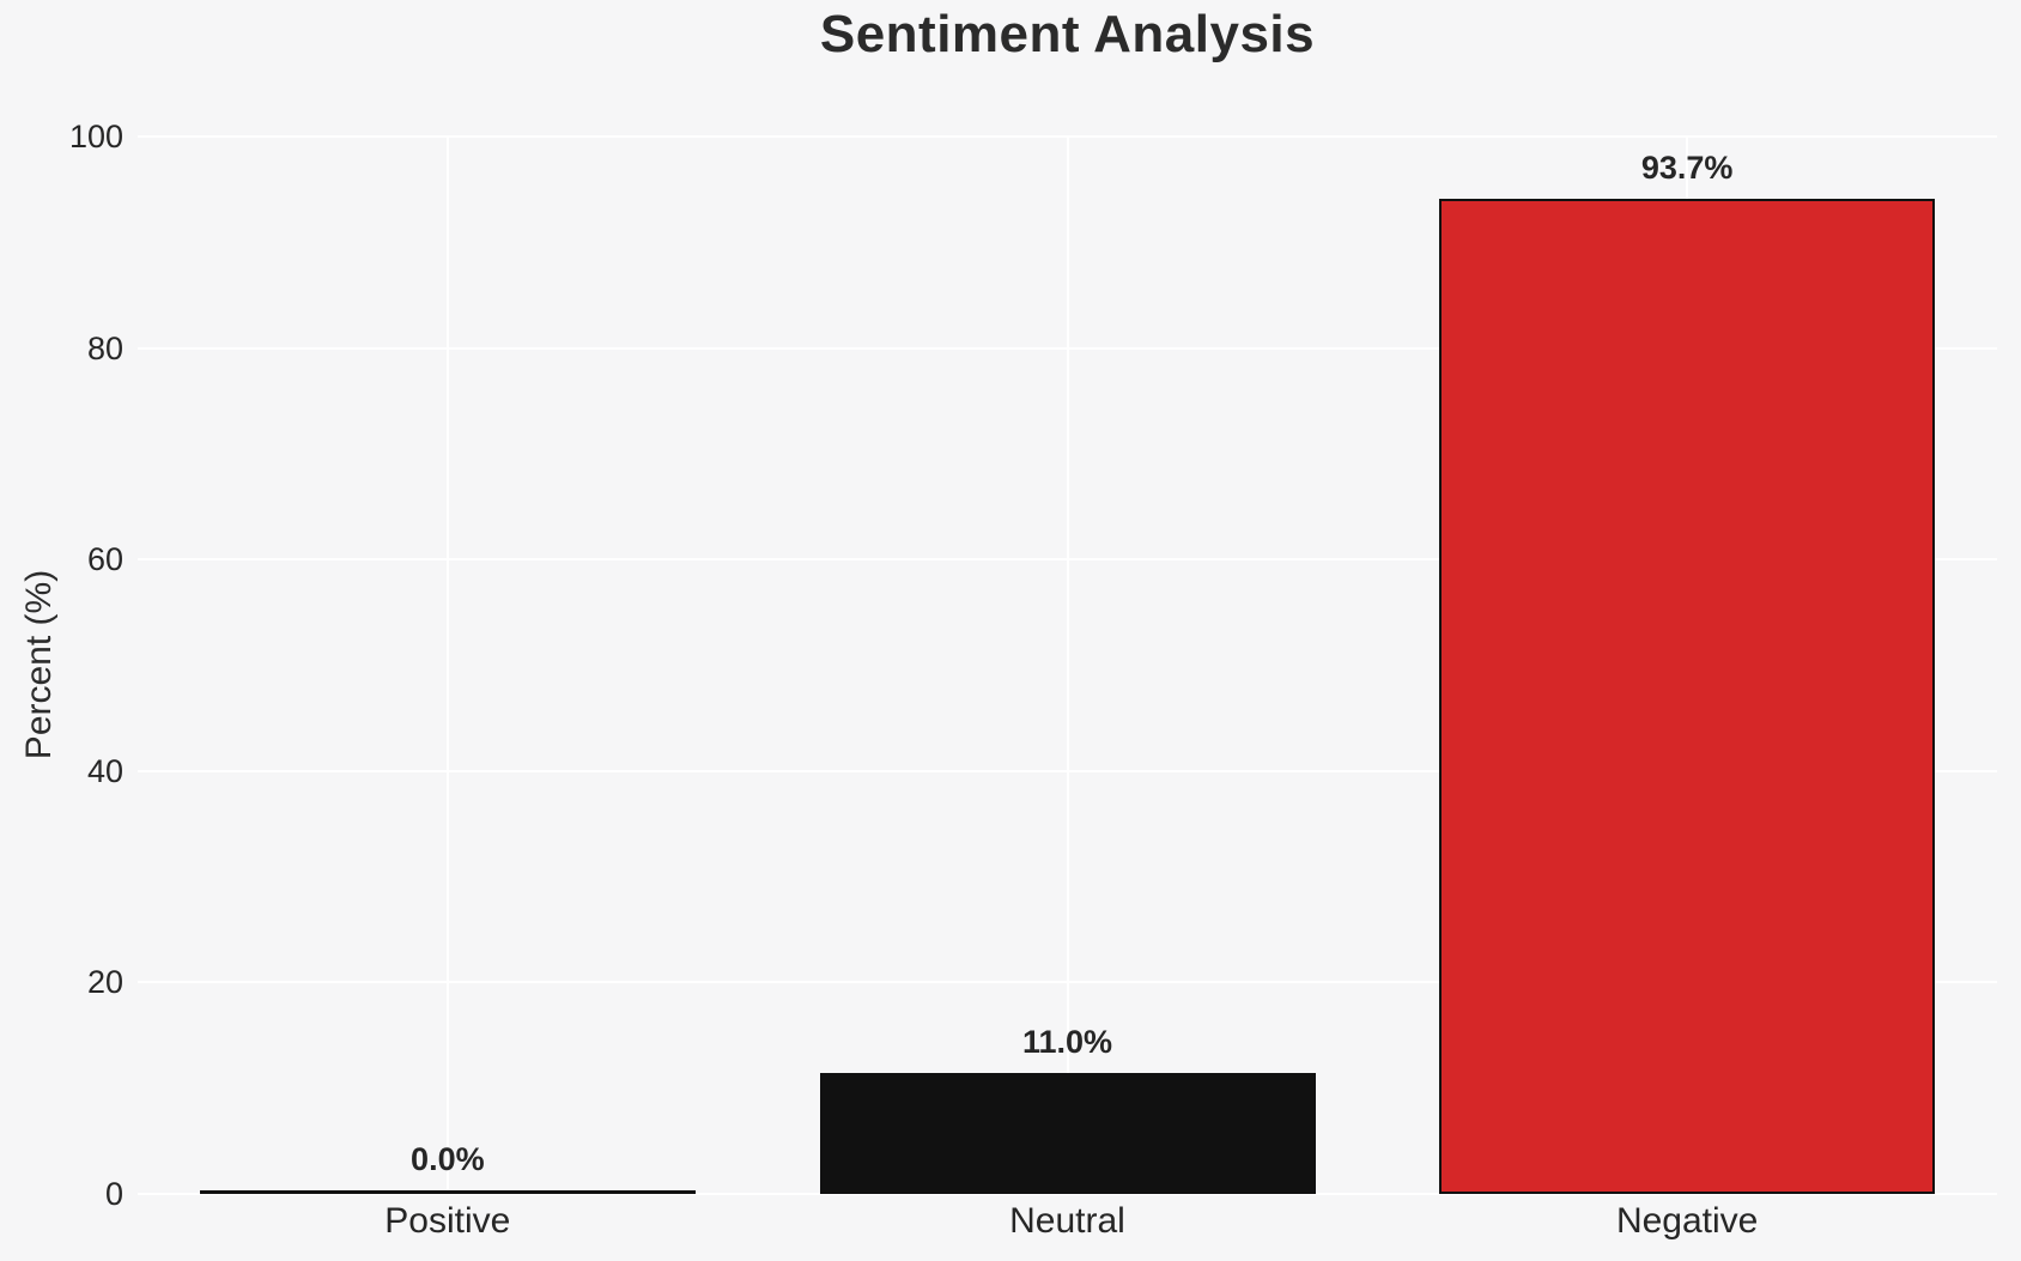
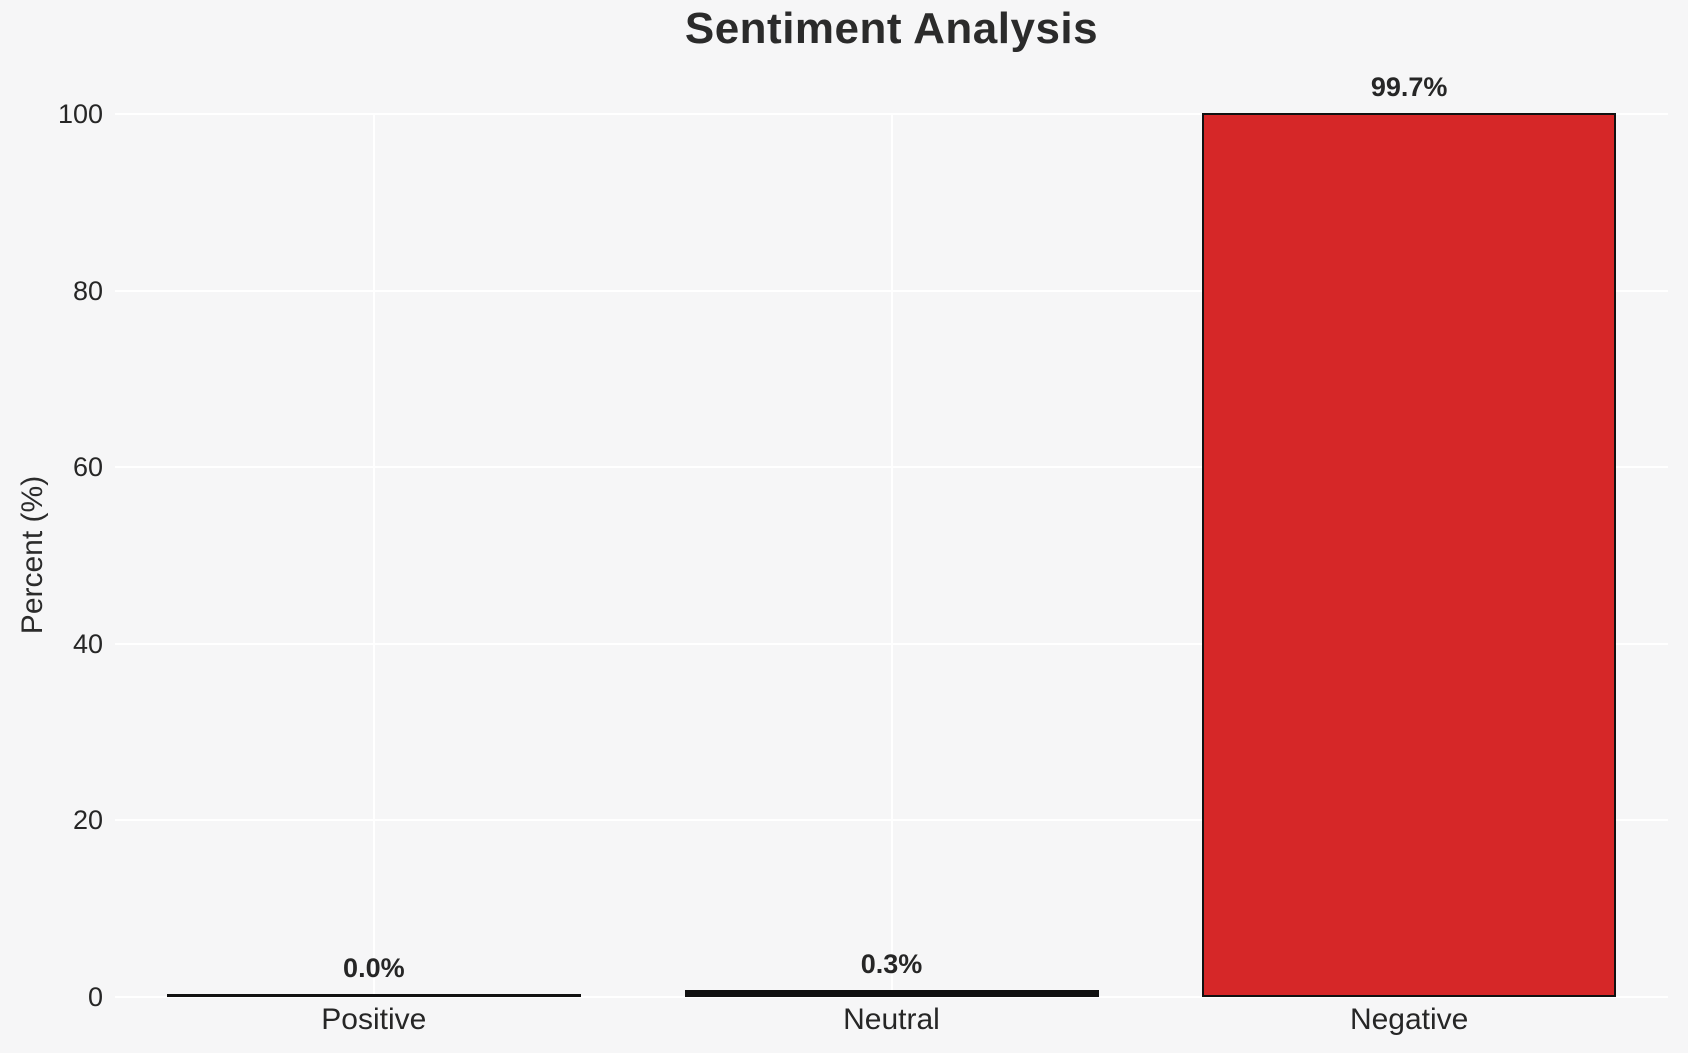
Neutral: 11.0% -> 0.3%
Negative: 93.7% -> 99.7%
